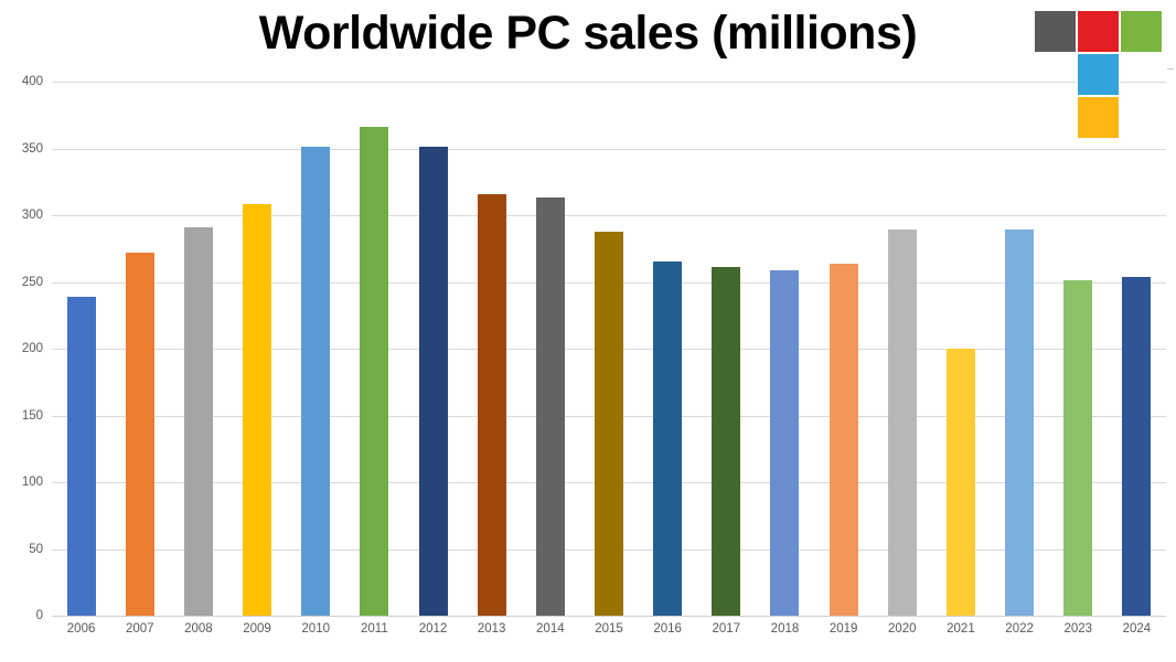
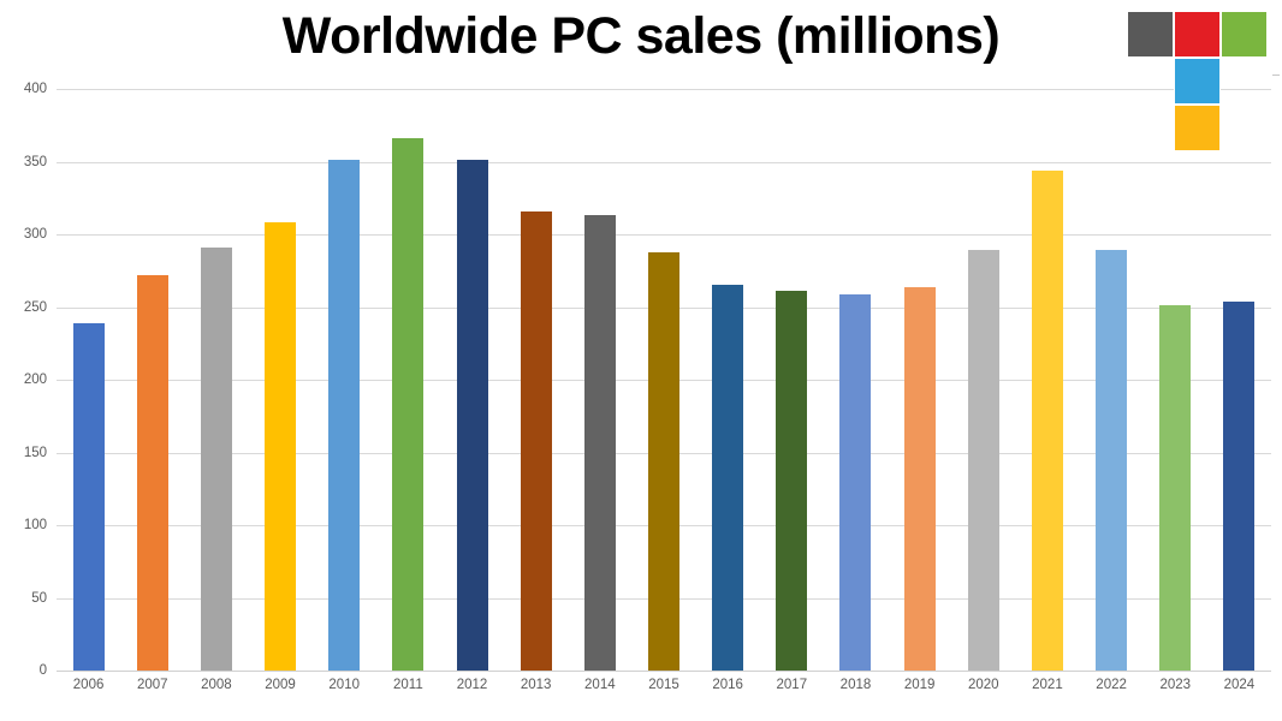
2021: 200 -> 344
